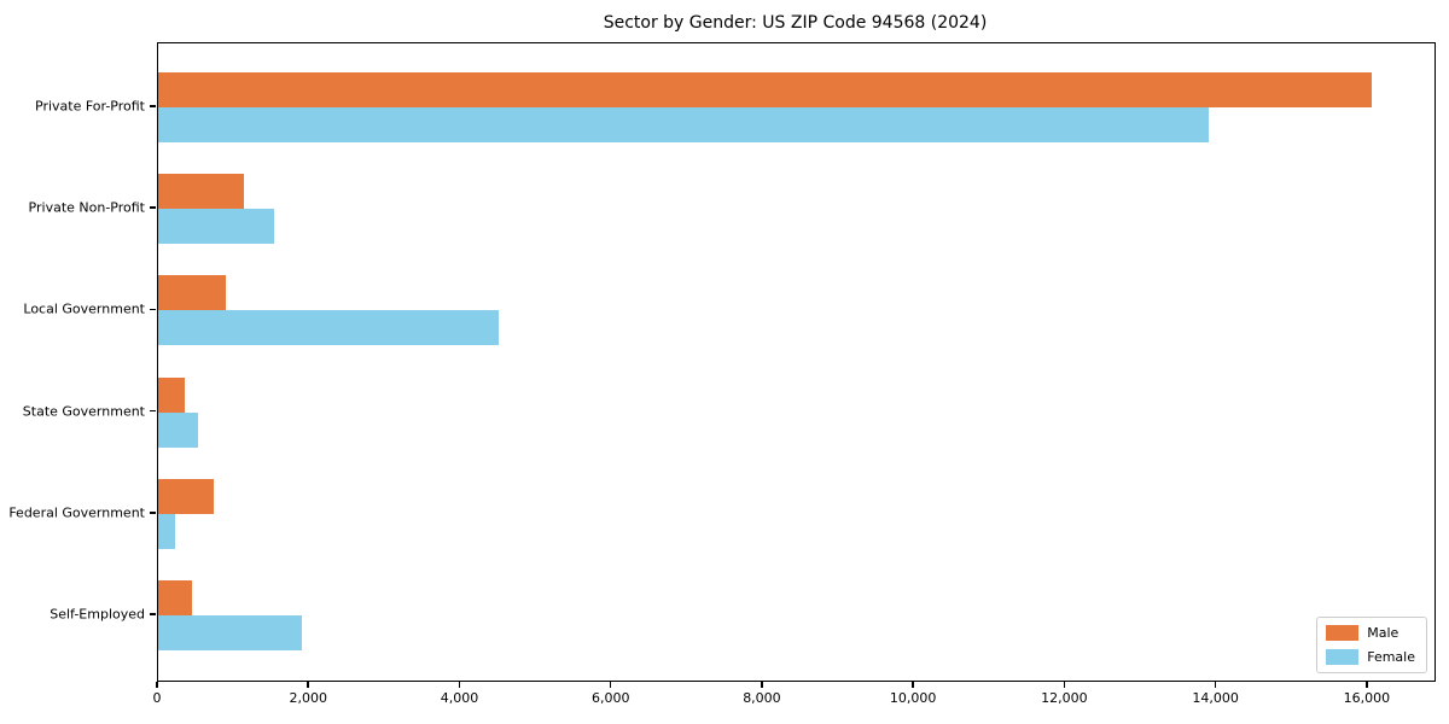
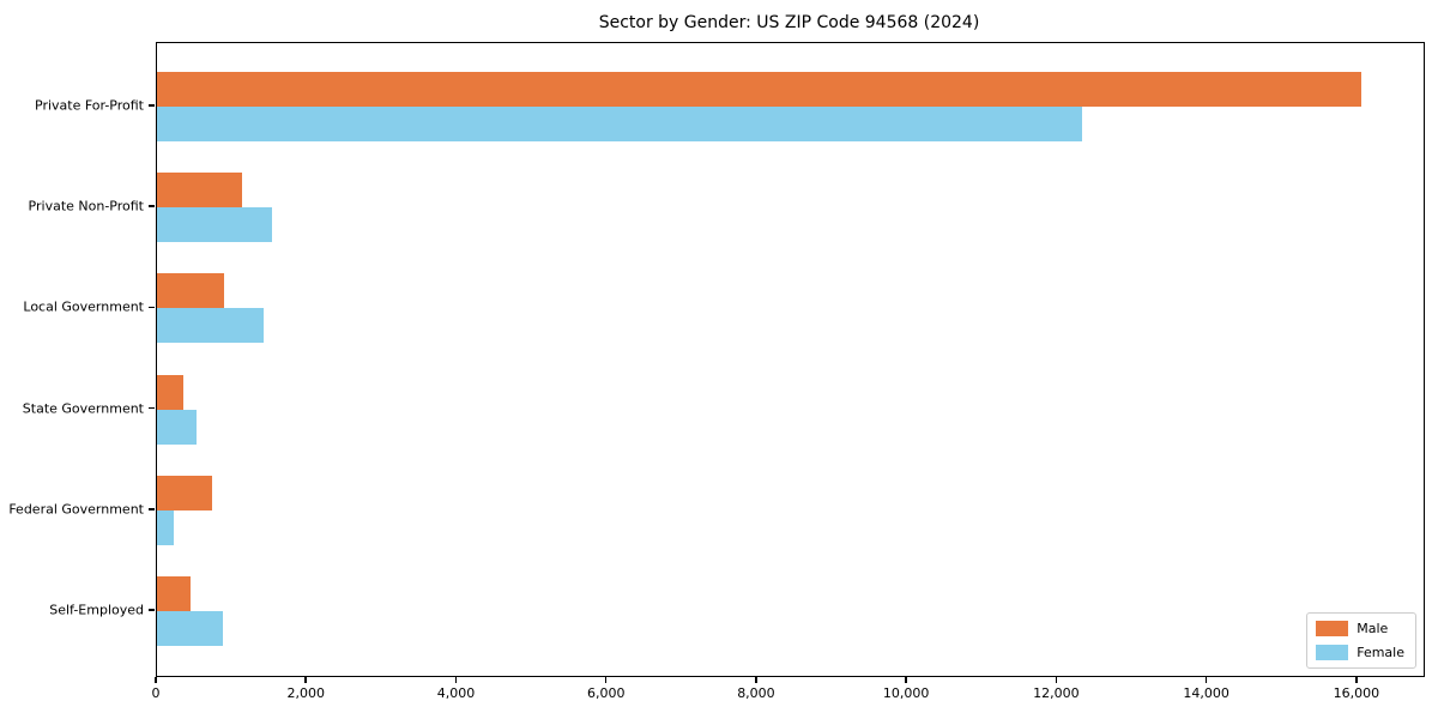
Female/Private For-Profit: 13900 -> 12300
Female/Local Government: 4500 -> 1400
Female/Self-Employed: 1900 -> 900
